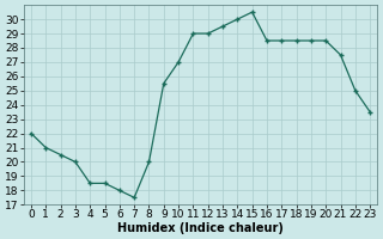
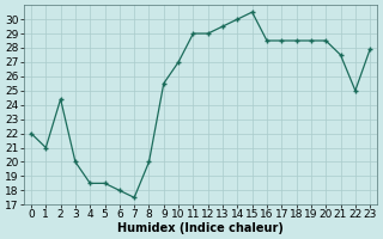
2: 20.5 -> 24.4
23: 23.5 -> 27.9
